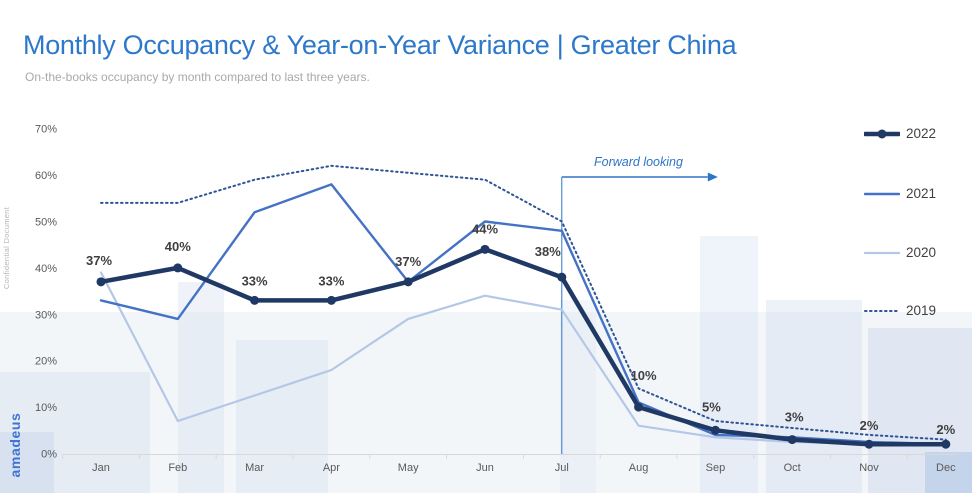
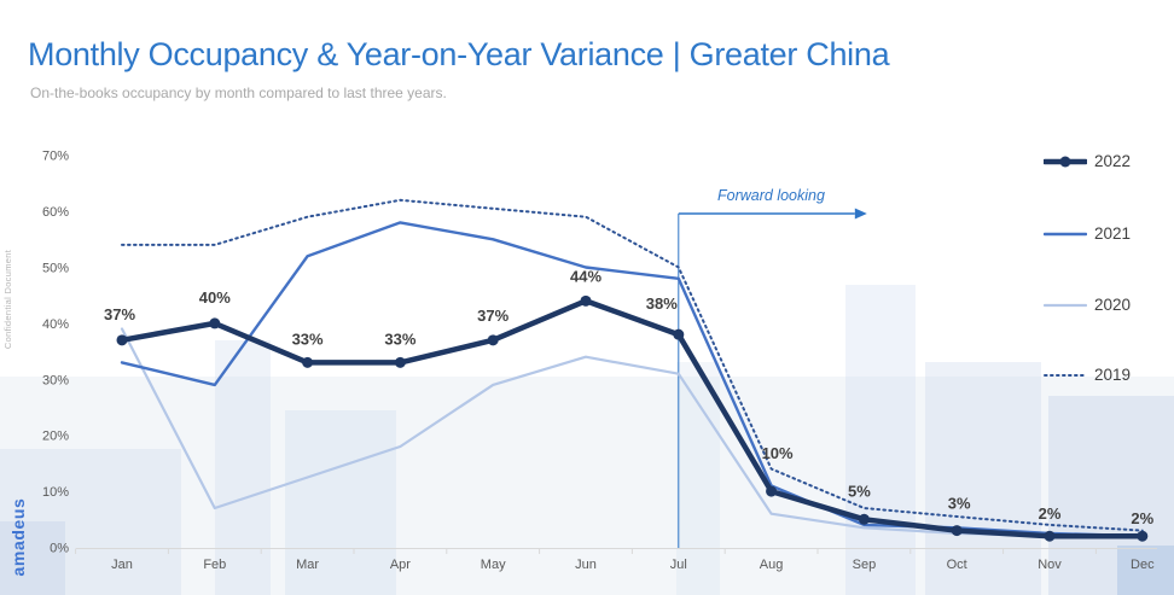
2021/May: 37% -> 55%
